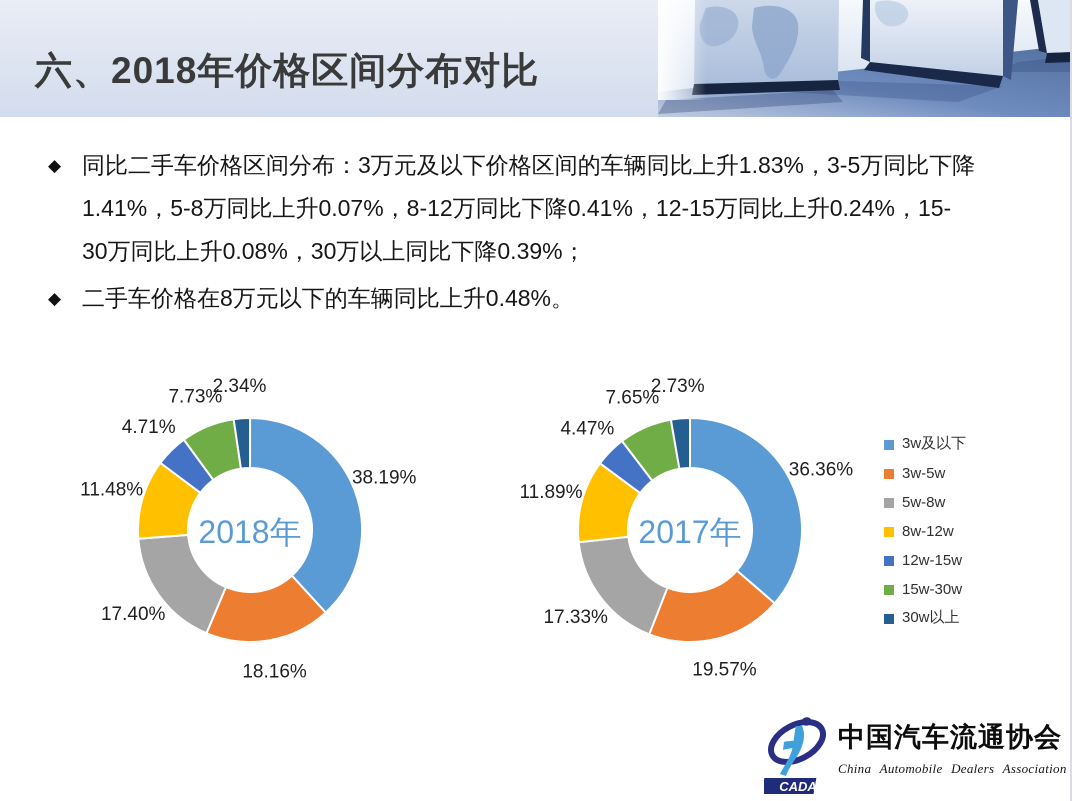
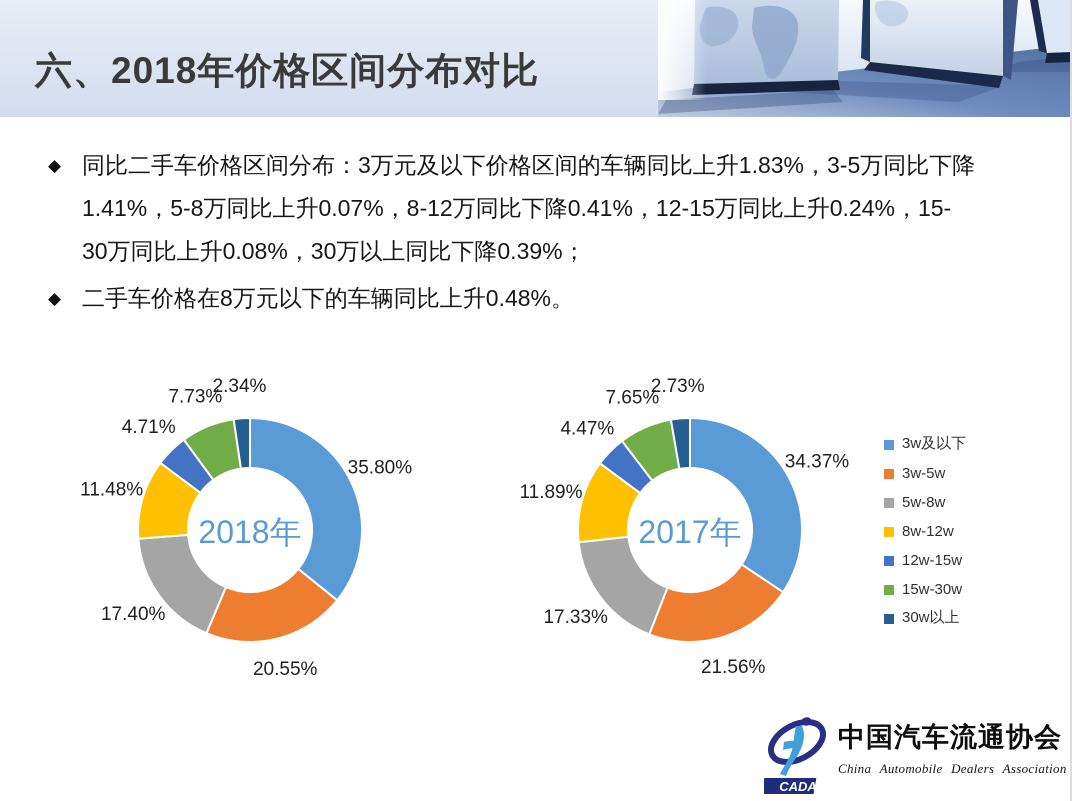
2018年/3w及以下: 38.19% -> 35.80%
2018年/3w-5w: 18.16% -> 20.55%
2017年/3w及以下: 36.36% -> 34.37%
2017年/3w-5w: 19.57% -> 21.56%
